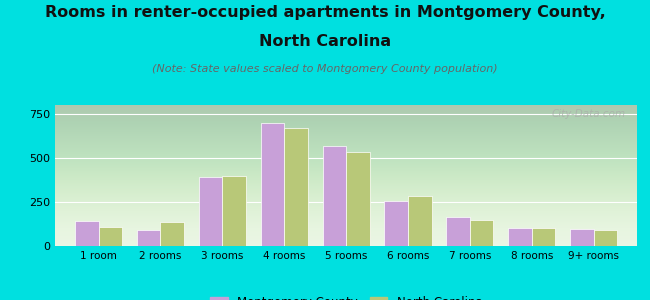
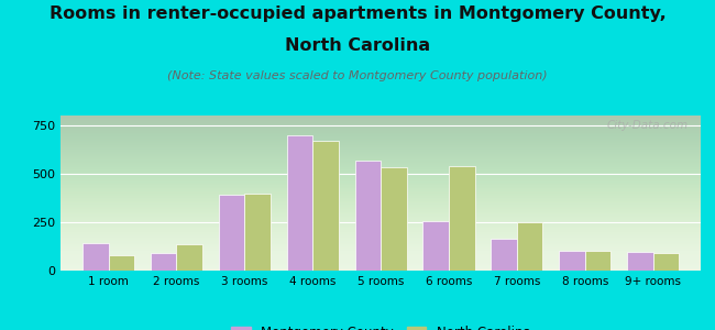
North Carolina/1 room: 110 -> 80
North Carolina/6 rooms: 280 -> 540
North Carolina/7 rooms: 140 -> 250
